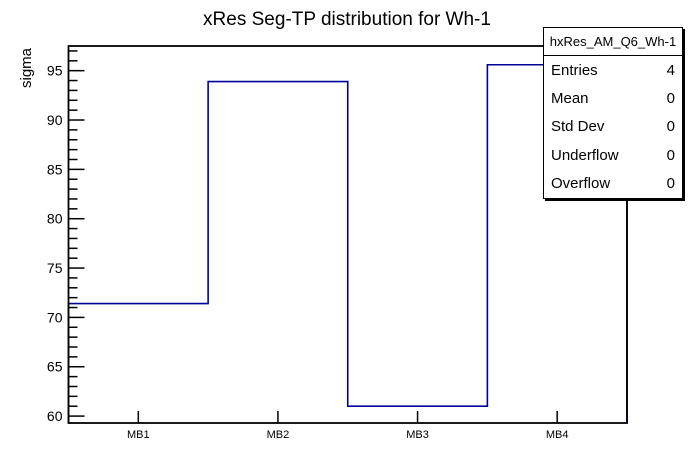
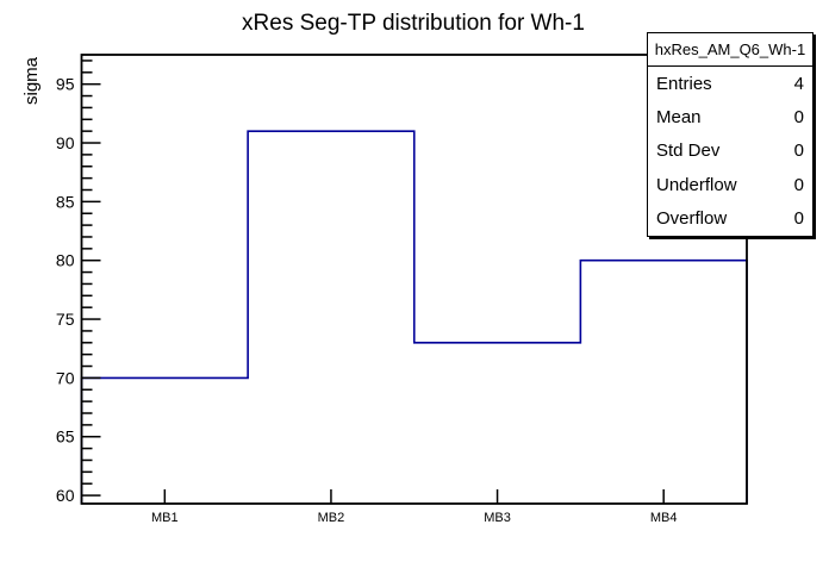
MB1: 71 -> 70
MB2: 94 -> 91
MB3: 61 -> 73
MB4: 96 -> 80
